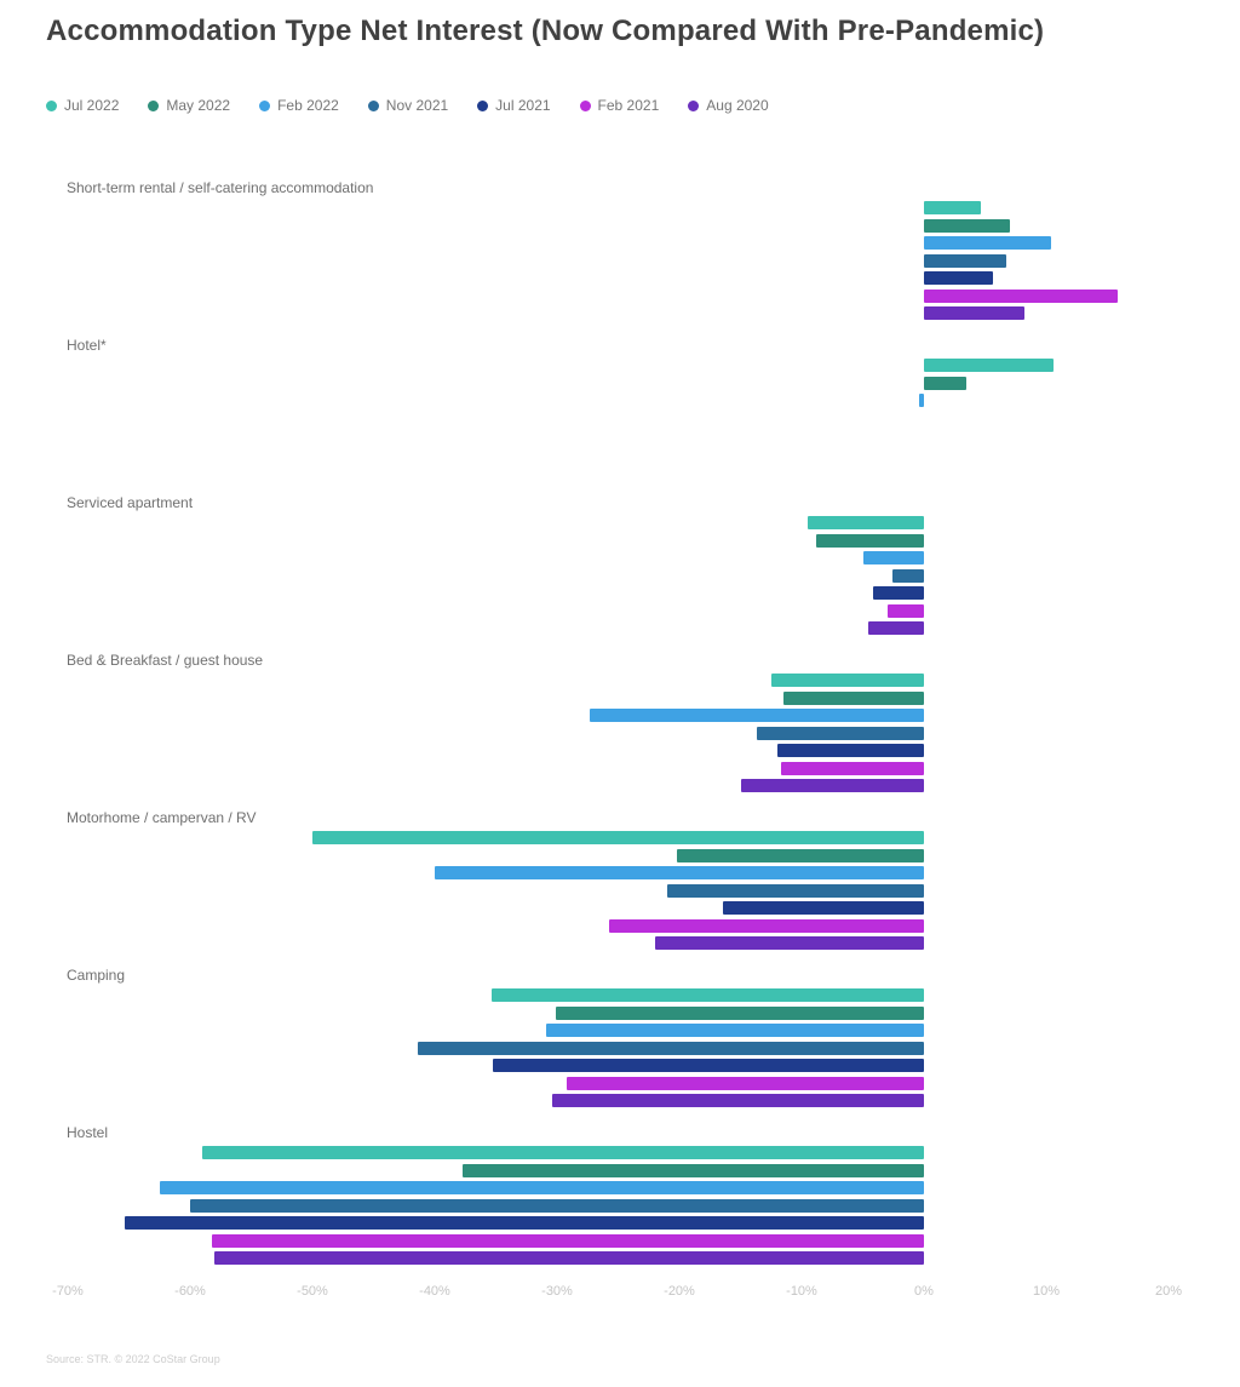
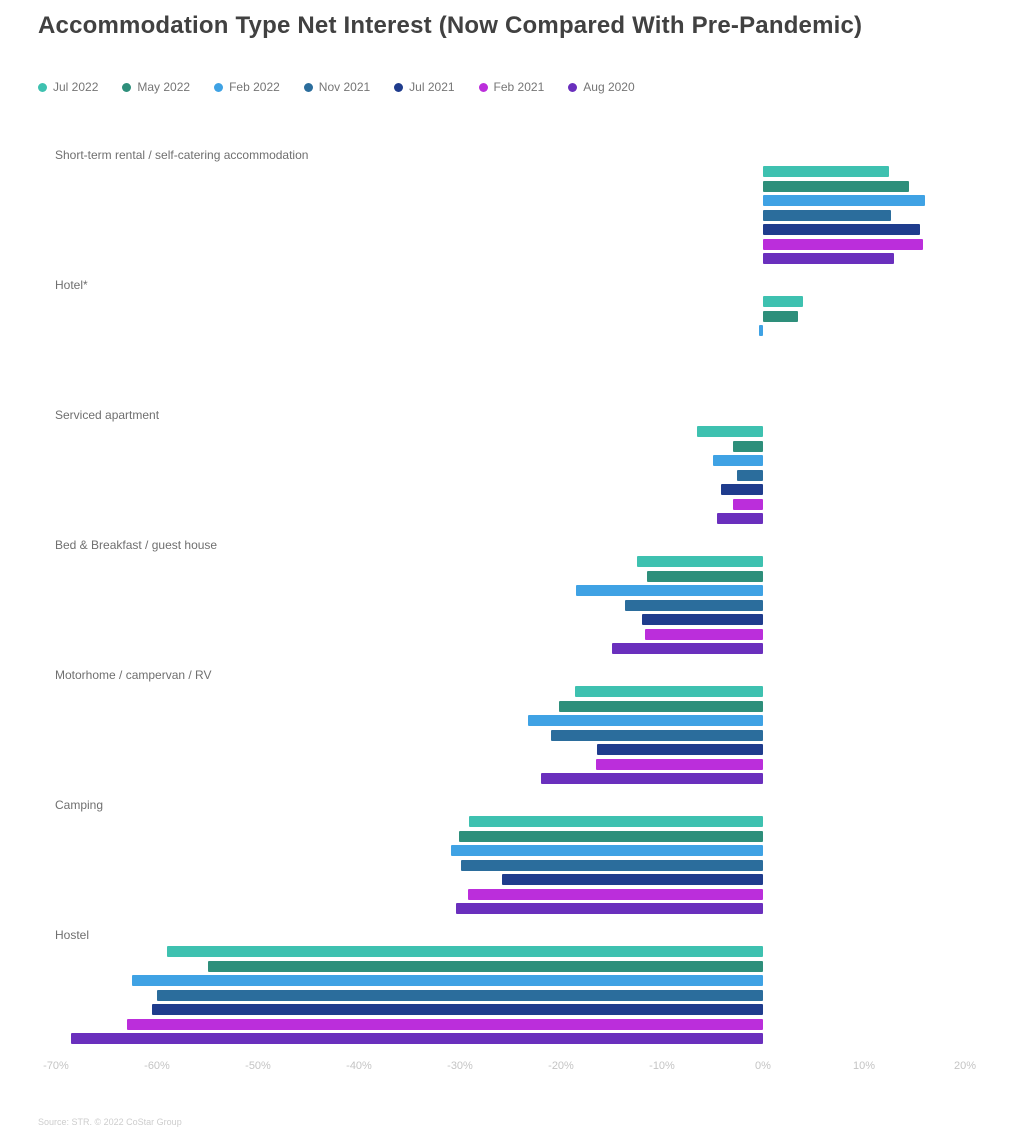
Jul 2022/Short-term rental / self-catering accommodation: 4.7% -> 12.5%
May 2022/Short-term rental / self-catering accommodation: 7.0% -> 14.5%
Feb 2022/Short-term rental / self-catering accommodation: 10.4% -> 16.0%
Nov 2021/Short-term rental / self-catering accommodation: 6.7% -> 12.7%
Jul 2021/Short-term rental / self-catering accommodation: 5.6% -> 15.5%
Aug 2020/Short-term rental / self-catering accommodation: 8.2% -> 13.0%
Jul 2022/Hotel*: 10.6% -> 4.0%
Jul 2022/Serviced apartment: -9.5% -> -6.5%
May 2022/Serviced apartment: -8.8% -> -3.0%
Feb 2022/Bed & Breakfast / guest house: -27.3% -> -18.5%
Jul 2022/Motorhome / campervan / RV: -50.0% -> -18.6%
Feb 2022/Motorhome / campervan / RV: -40.0% -> -23.3%
Feb 2021/Motorhome / campervan / RV: -25.7% -> -16.5%
Jul 2022/Camping: -35.3% -> -29.1%
Nov 2021/Camping: -41.4% -> -29.9%
Jul 2021/Camping: -35.2% -> -25.8%
May 2022/Hostel: -37.7% -> -55.0%
Jul 2021/Hostel: -65.3% -> -60.5%
Feb 2021/Hostel: -58.2% -> -63.0%
Aug 2020/Hostel: -58.0% -> -68.5%
